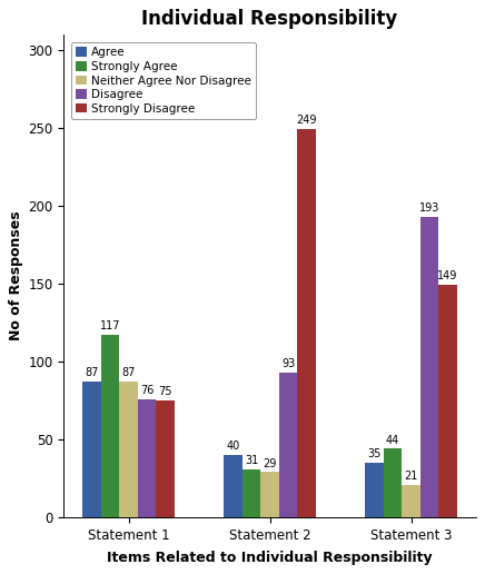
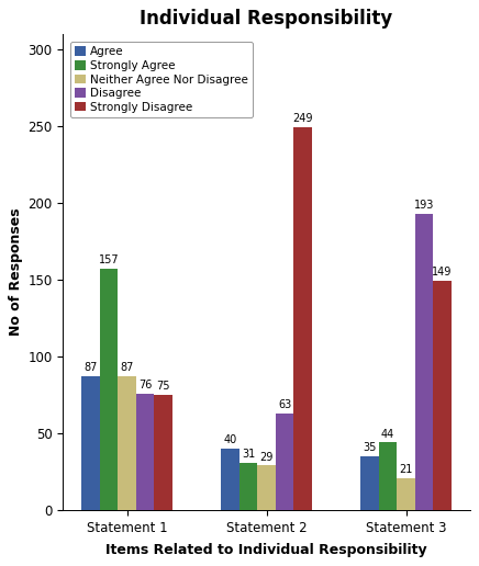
Strongly Agree/Statement 1: 117 -> 157
Disagree/Statement 2: 93 -> 63
